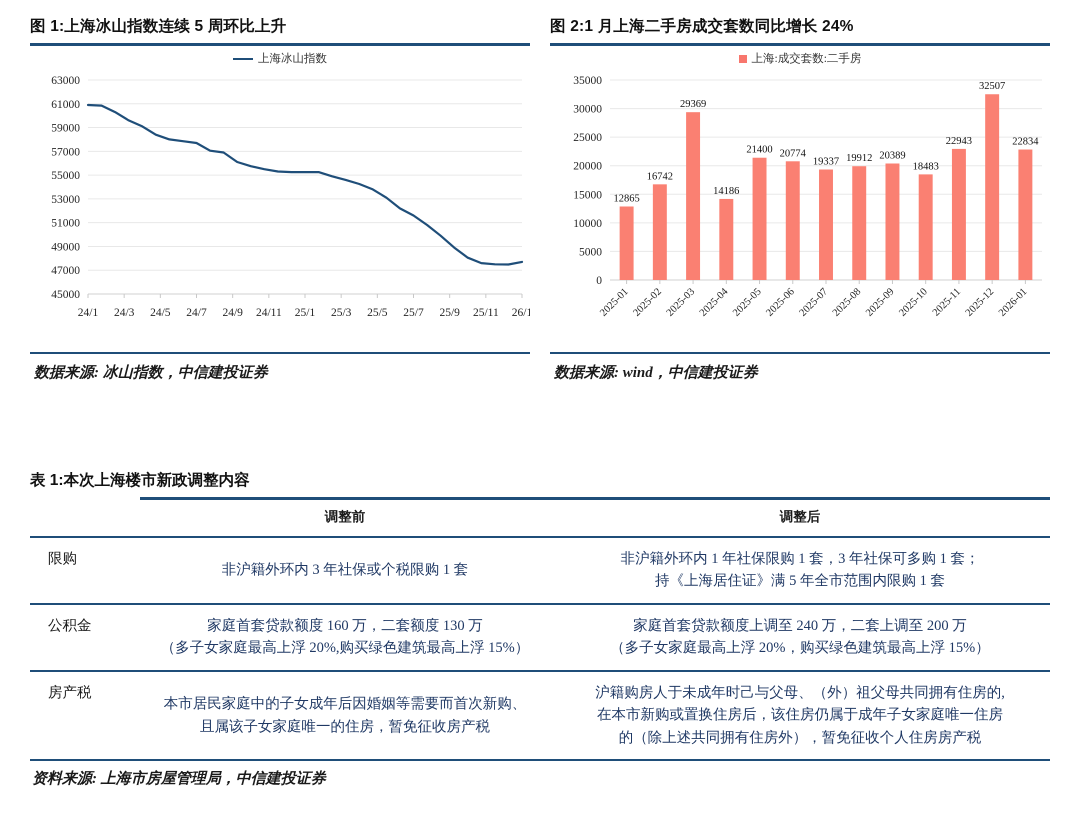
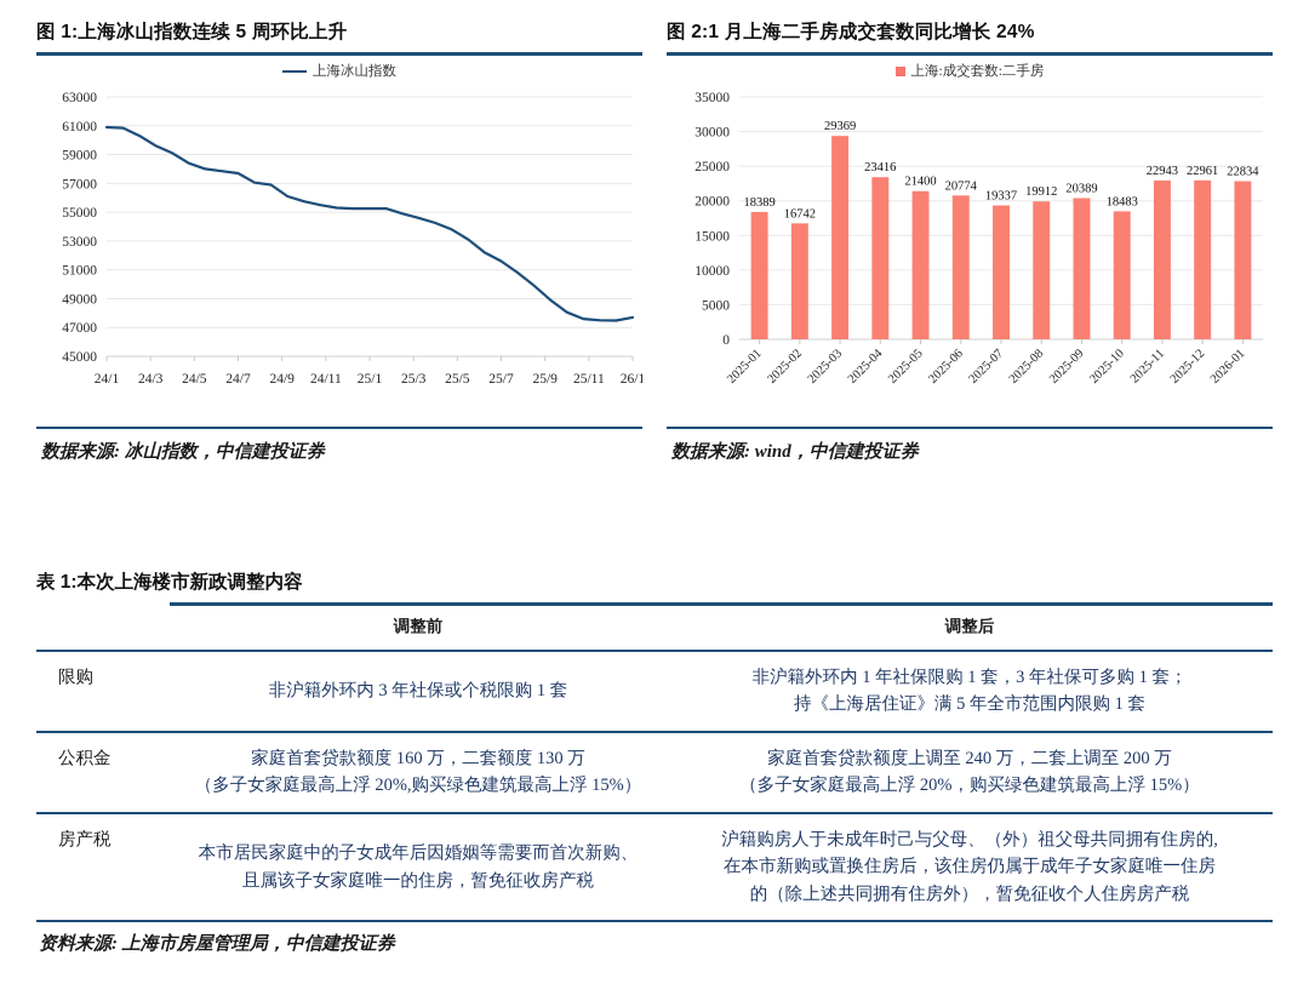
图 2:1 月上海二手房成交套数同比增长 24%/2025-01: 12865 -> 18389
图 2:1 月上海二手房成交套数同比增长 24%/2025-04: 14186 -> 23416
图 2:1 月上海二手房成交套数同比增长 24%/2025-12: 32507 -> 22961
